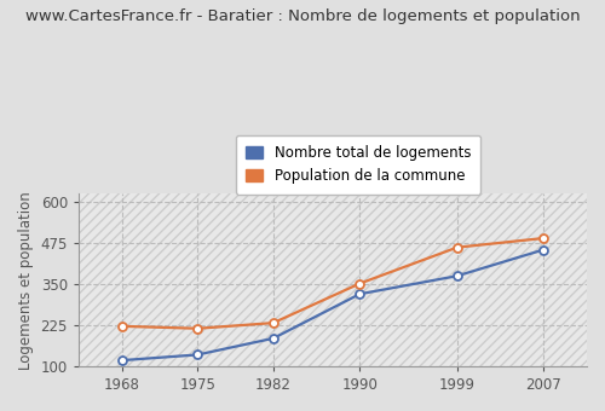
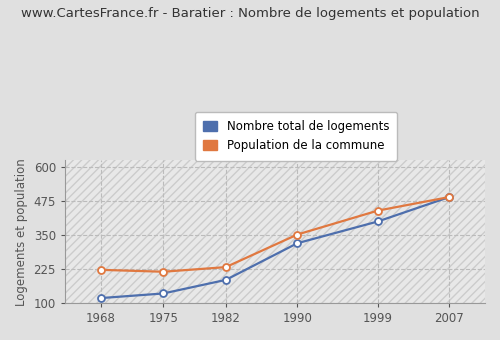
Nombre total de logements/1999: 375 -> 400
Population de la commune/1999: 462 -> 440
Nombre total de logements/2007: 455 -> 490
